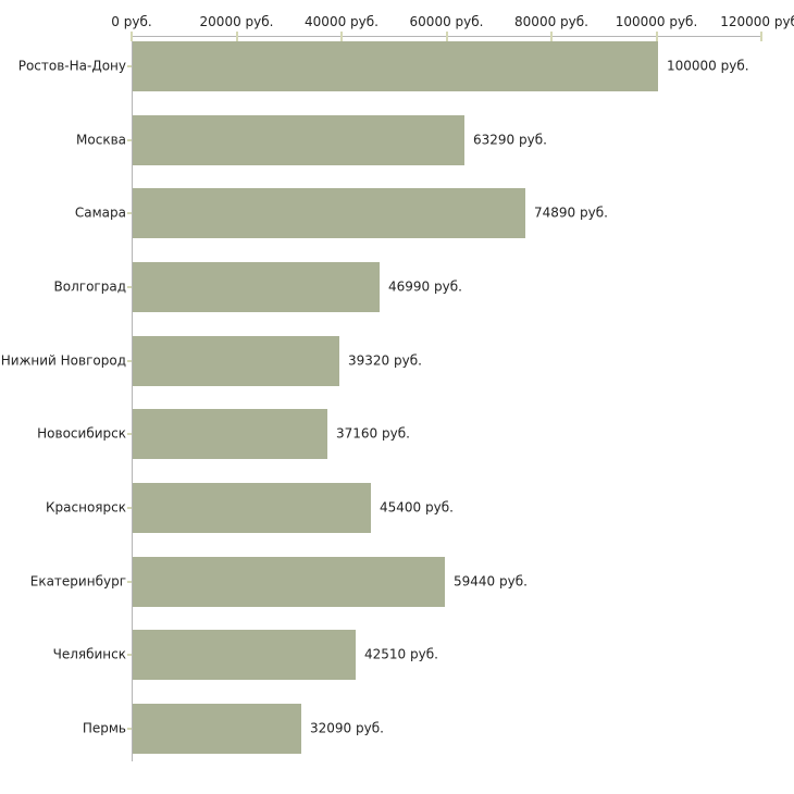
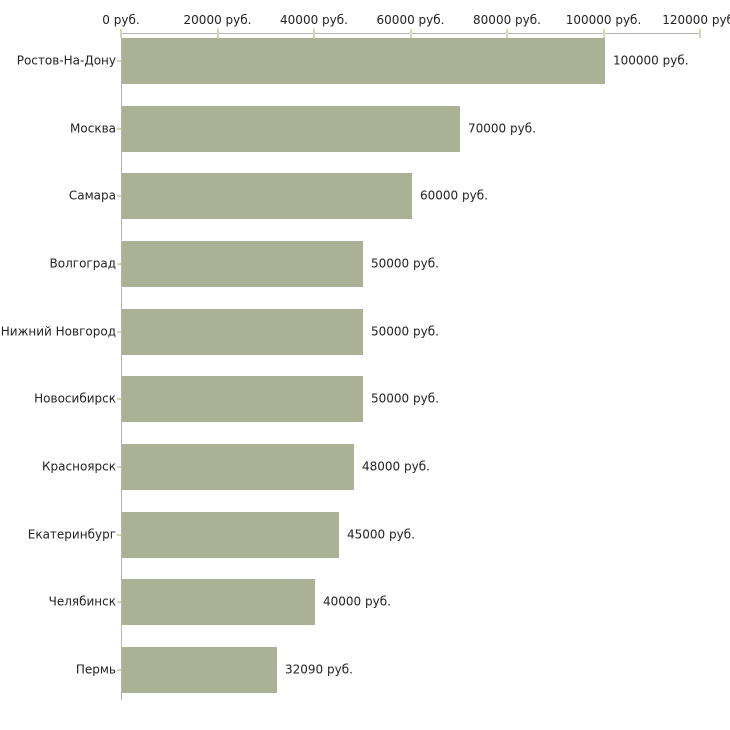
Москва: 63290 -> 70000
Самара: 74890 -> 60000
Волгоград: 46990 -> 50000
Нижний Новгород: 39320 -> 50000
Новосибирск: 37160 -> 50000
Красноярск: 45400 -> 48000
Екатеринбург: 59440 -> 45000
Челябинск: 42510 -> 40000
